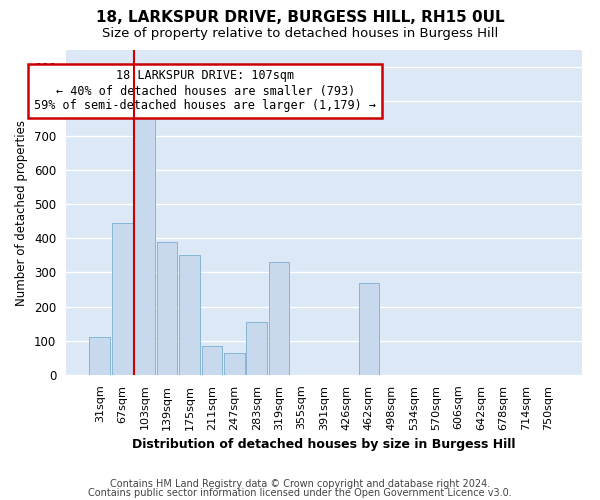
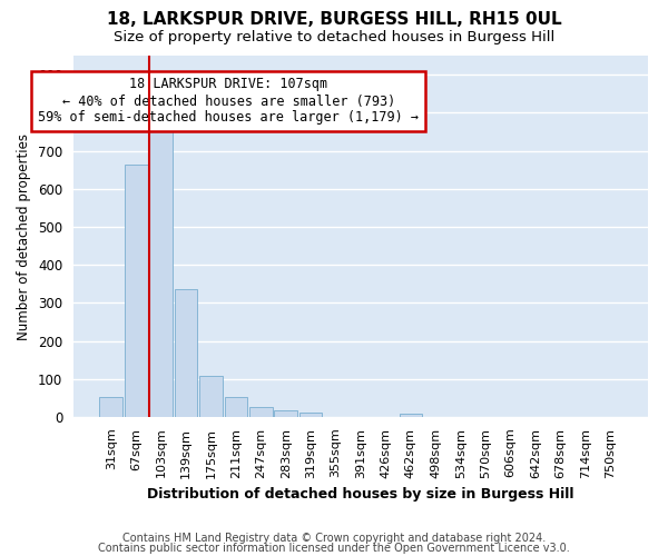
31sqm: 110 -> 52
67sqm: 445 -> 665
139sqm: 390 -> 335
175sqm: 350 -> 108
211sqm: 85 -> 52
247sqm: 65 -> 27
283sqm: 155 -> 17
319sqm: 330 -> 12
462sqm: 270 -> 10
